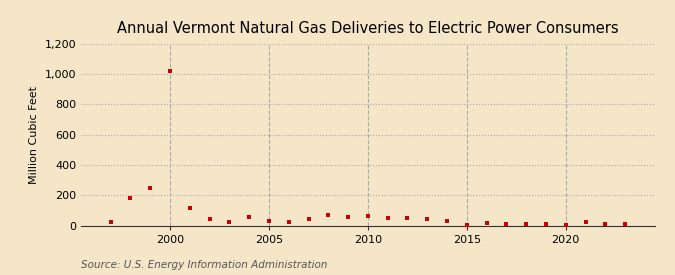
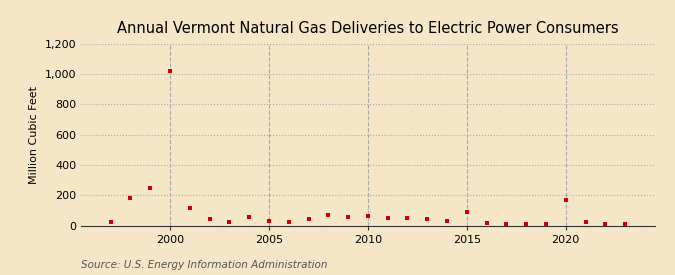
2015: 0 -> 90
2020: 0 -> 170
